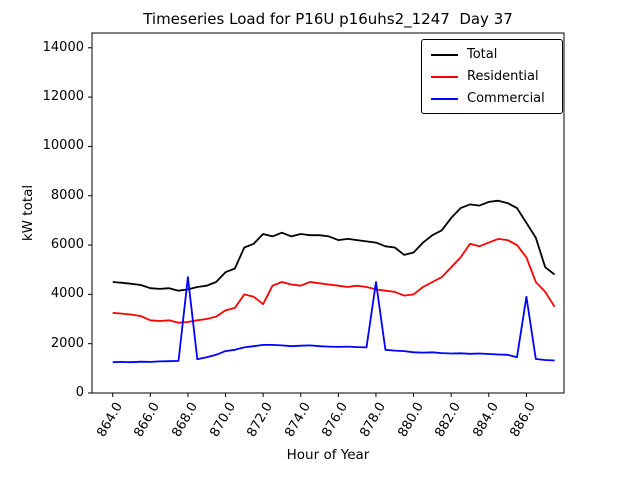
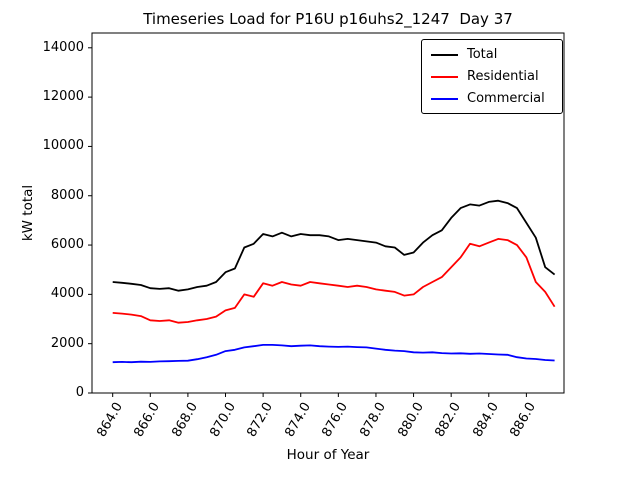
Commercial/868.0: 4700 -> 1300
Residential/872.0: 3600 -> 4400
Commercial/878.0: 4500 -> 1800
Commercial/886.0: 3900 -> 1400
